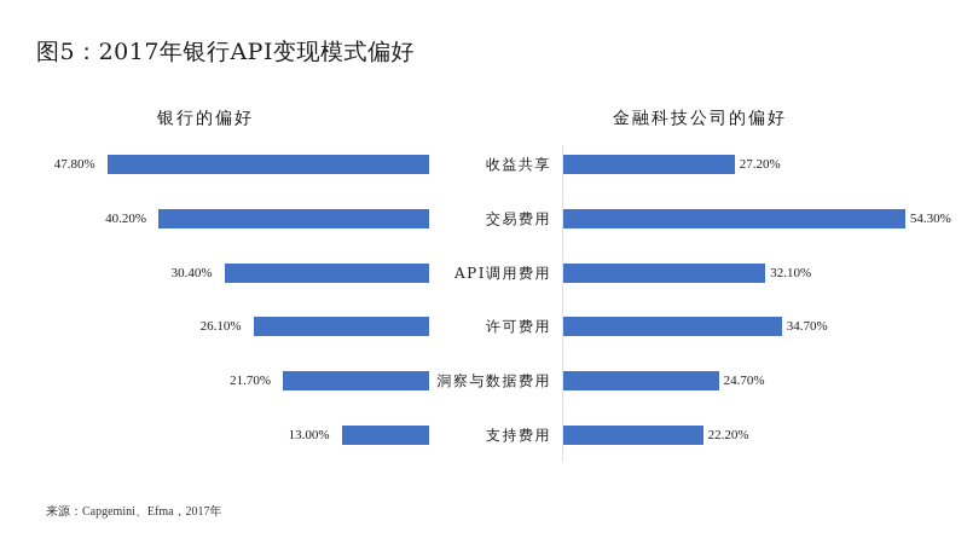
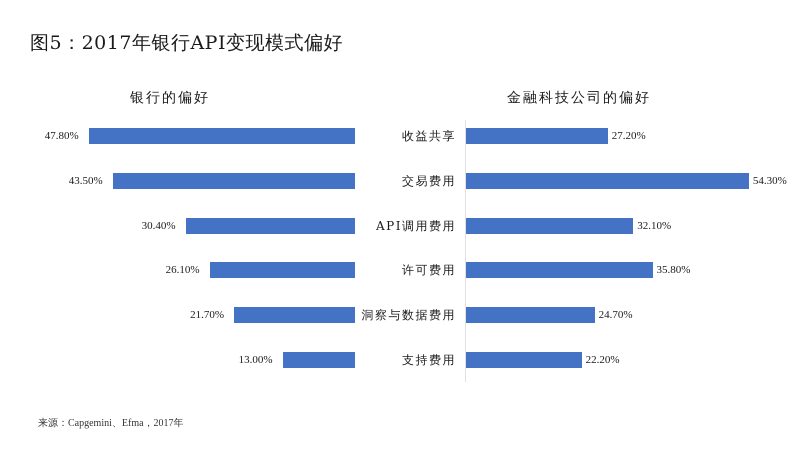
银行的偏好/交易费用: 40.20% -> 43.50%
金融科技公司的偏好/许可费用: 34.70% -> 35.80%
